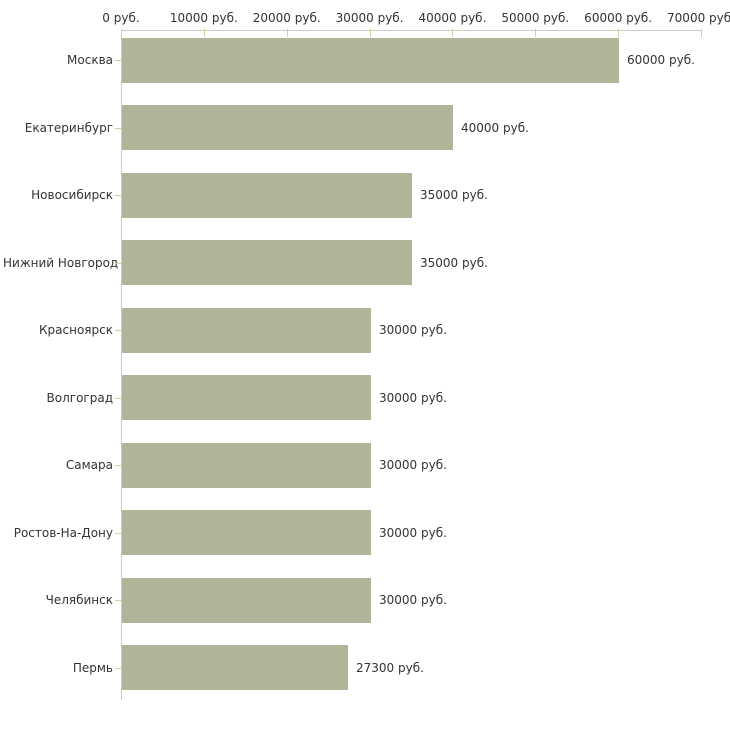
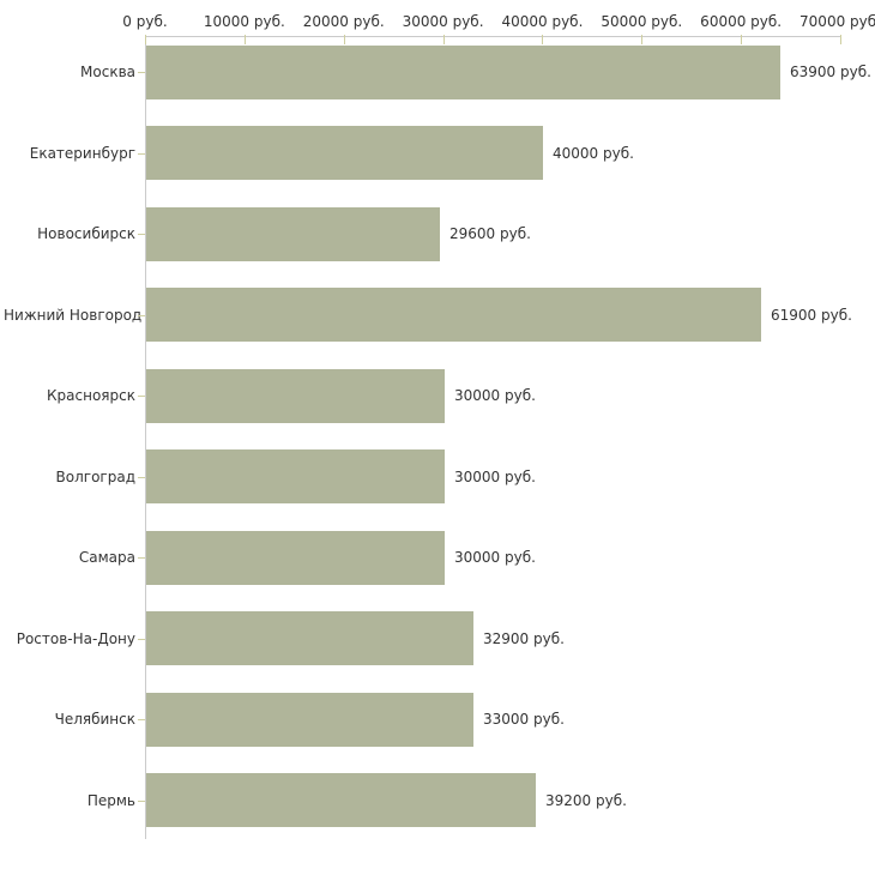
Москва: 60000 -> 63900
Новосибирск: 35000 -> 29600
Нижний Новгород: 35000 -> 61900
Ростов-На-Дону: 30000 -> 32900
Челябинск: 30000 -> 33000
Пермь: 27300 -> 39200
